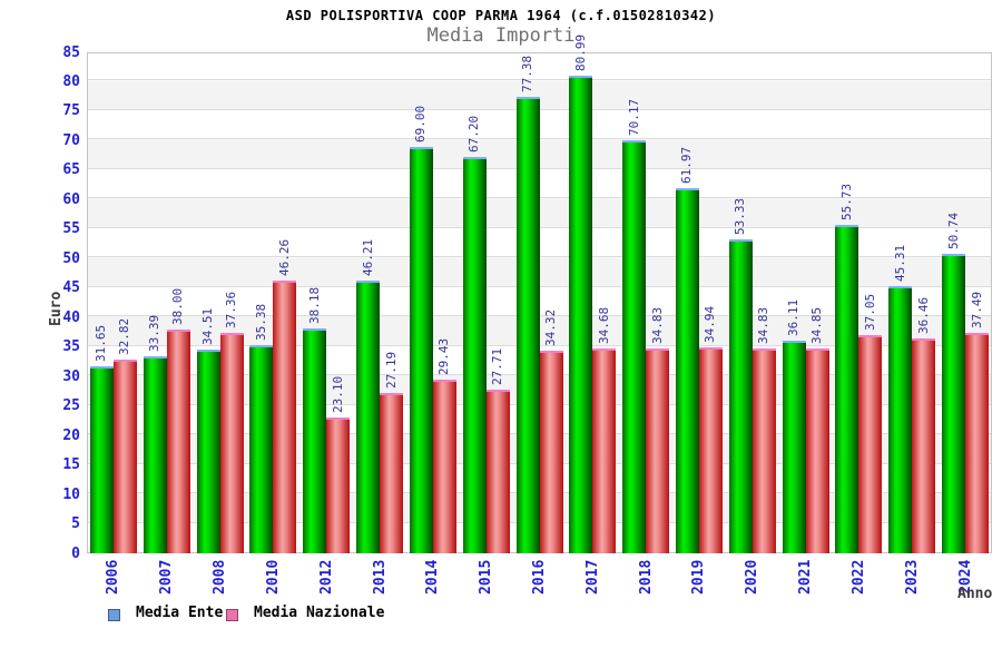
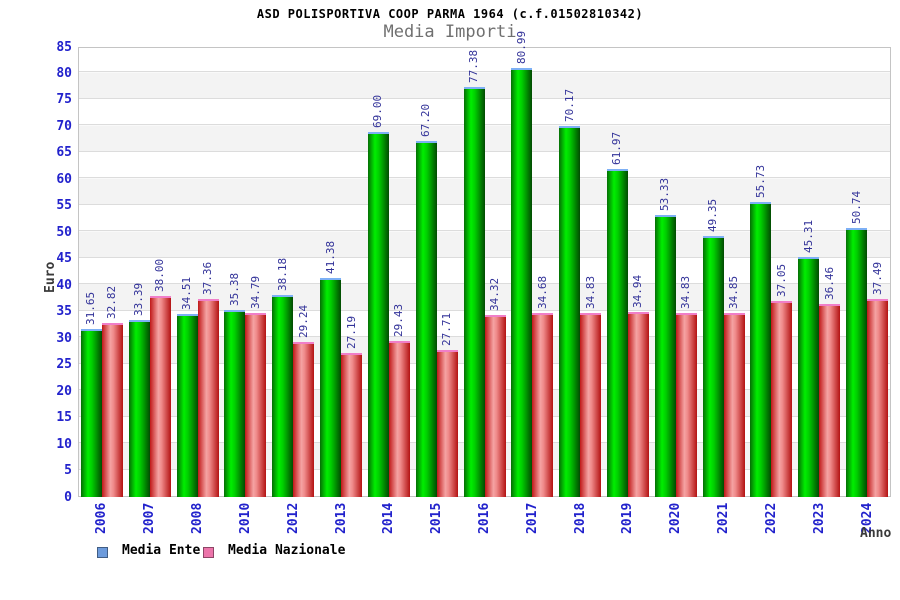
Media Nazionale/2010: 46.26 -> 34.79
Media Nazionale/2012: 23.10 -> 29.24
Media Ente/2013: 46.21 -> 41.38
Media Ente/2021: 36.11 -> 49.35
